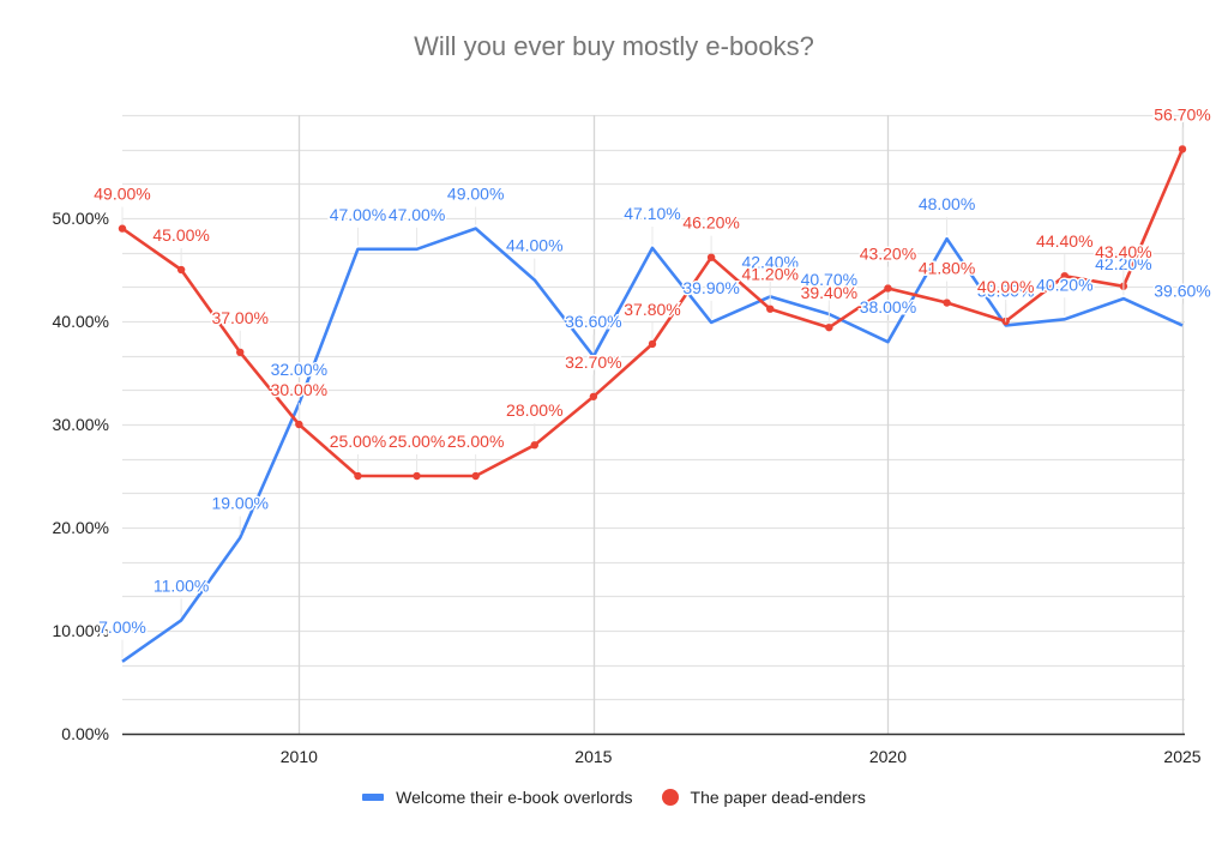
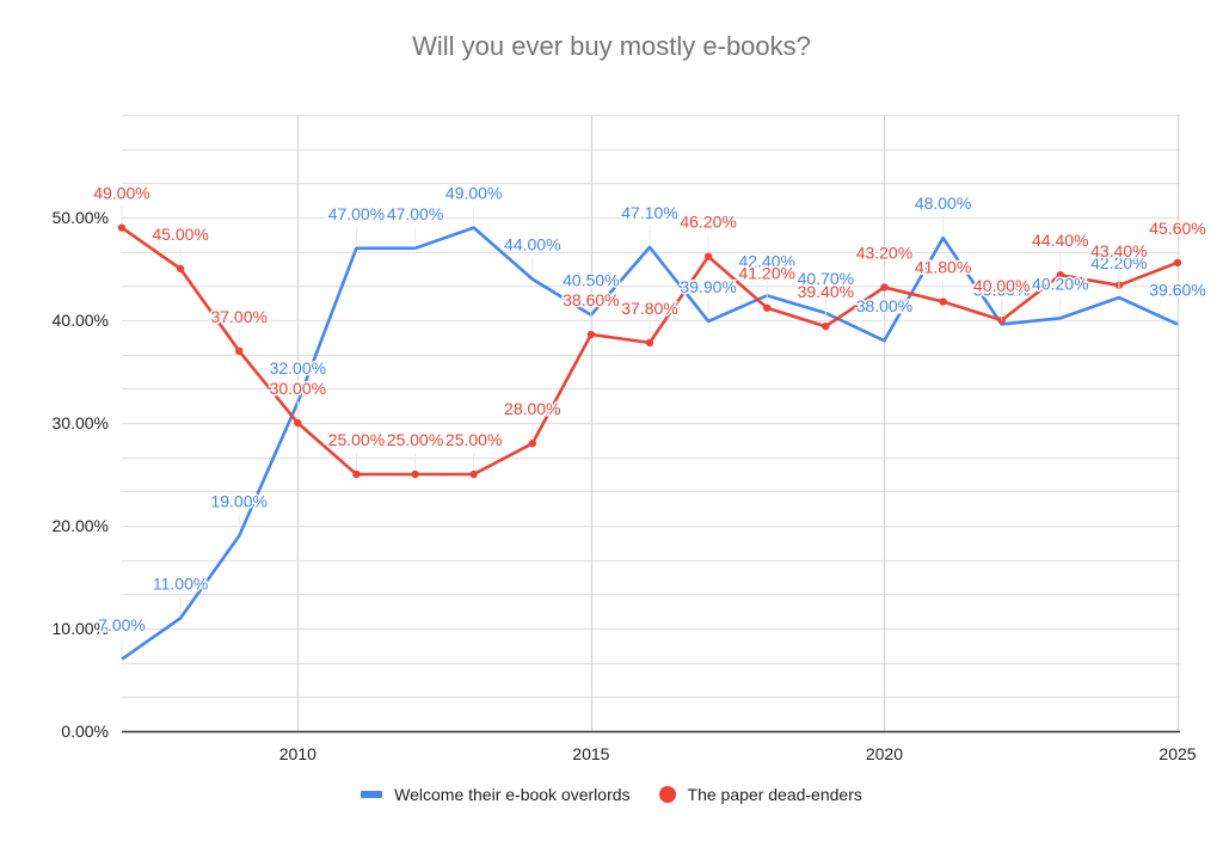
Welcome their e-book overlords/2015: 36.60% -> 40.50%
The paper dead-enders/2015: 32.70% -> 38.60%
The paper dead-enders/2025: 56.70% -> 45.60%
